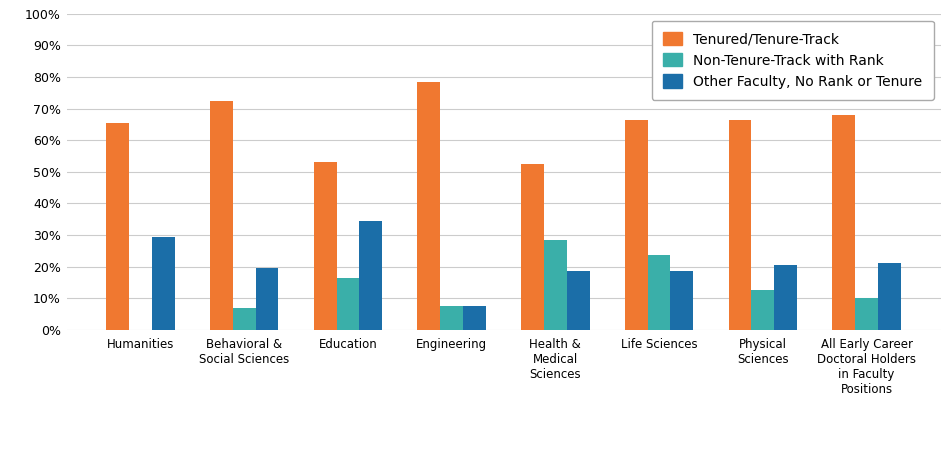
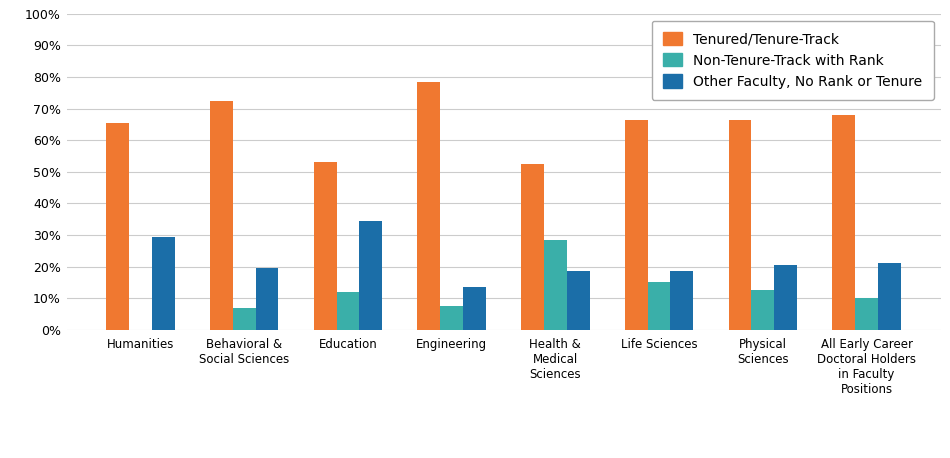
Non-Tenure-Track with Rank/Education: 16.5% -> 12.0%
Other Faculty, No Rank or Tenure/Engineering: 7.5% -> 13.5%
Non-Tenure-Track with Rank/Life Sciences: 23.5% -> 15.0%
